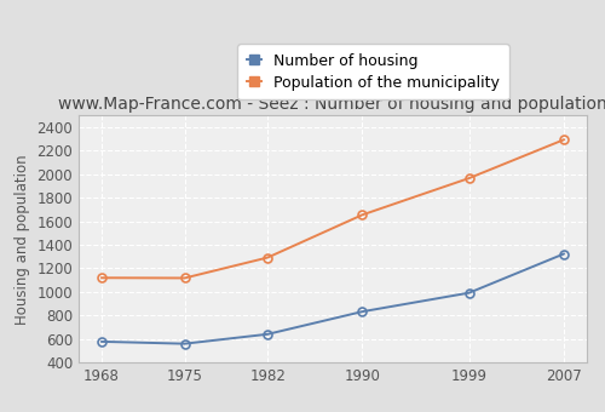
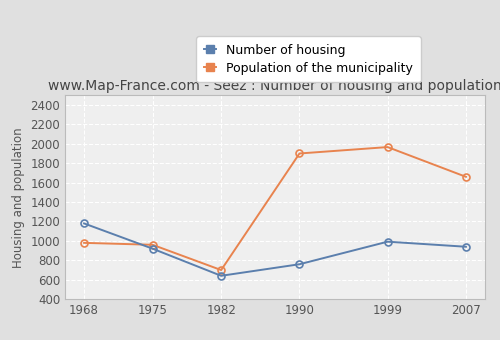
Number of housing/1968: 580 -> 1180
Population of the municipality/1968: 1120 -> 980
Number of housing/1975: 560 -> 920
Population of the municipality/1975: 1120 -> 960
Population of the municipality/1982: 1290 -> 700
Number of housing/1990: 830 -> 760
Population of the municipality/1990: 1660 -> 1900
Number of housing/2007: 1320 -> 940
Population of the municipality/2007: 2290 -> 1660
